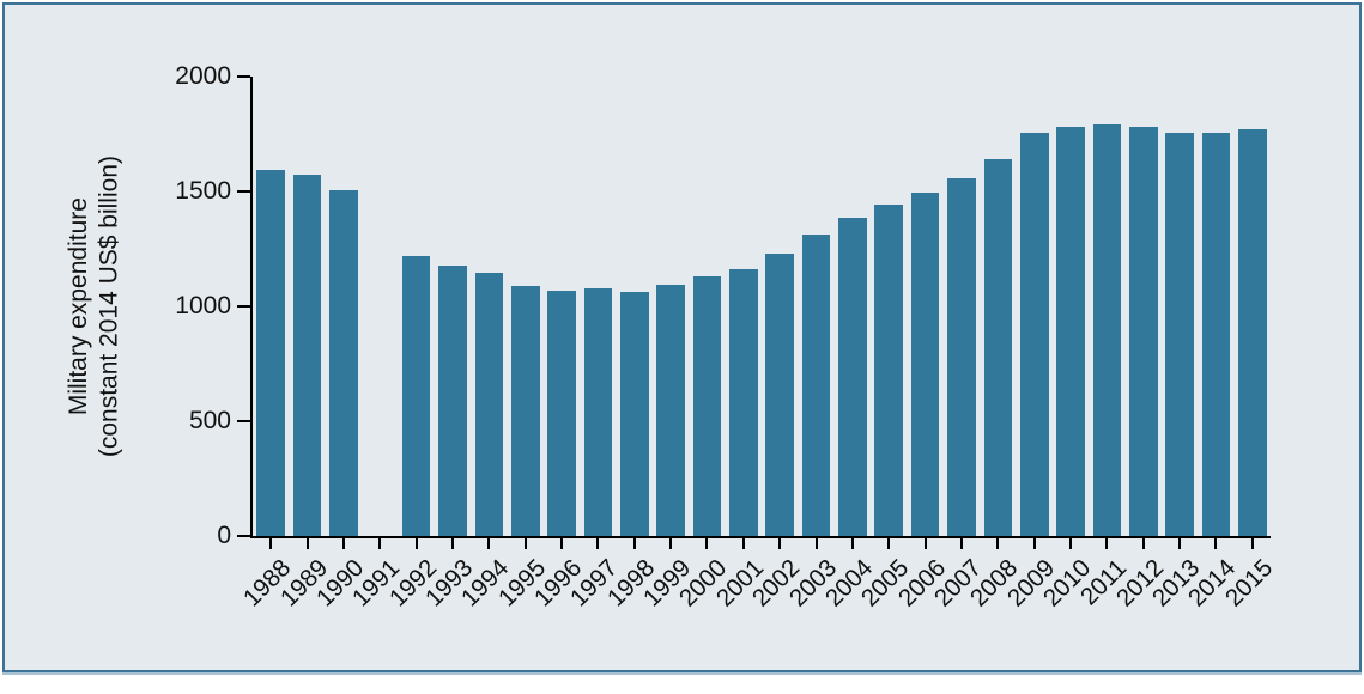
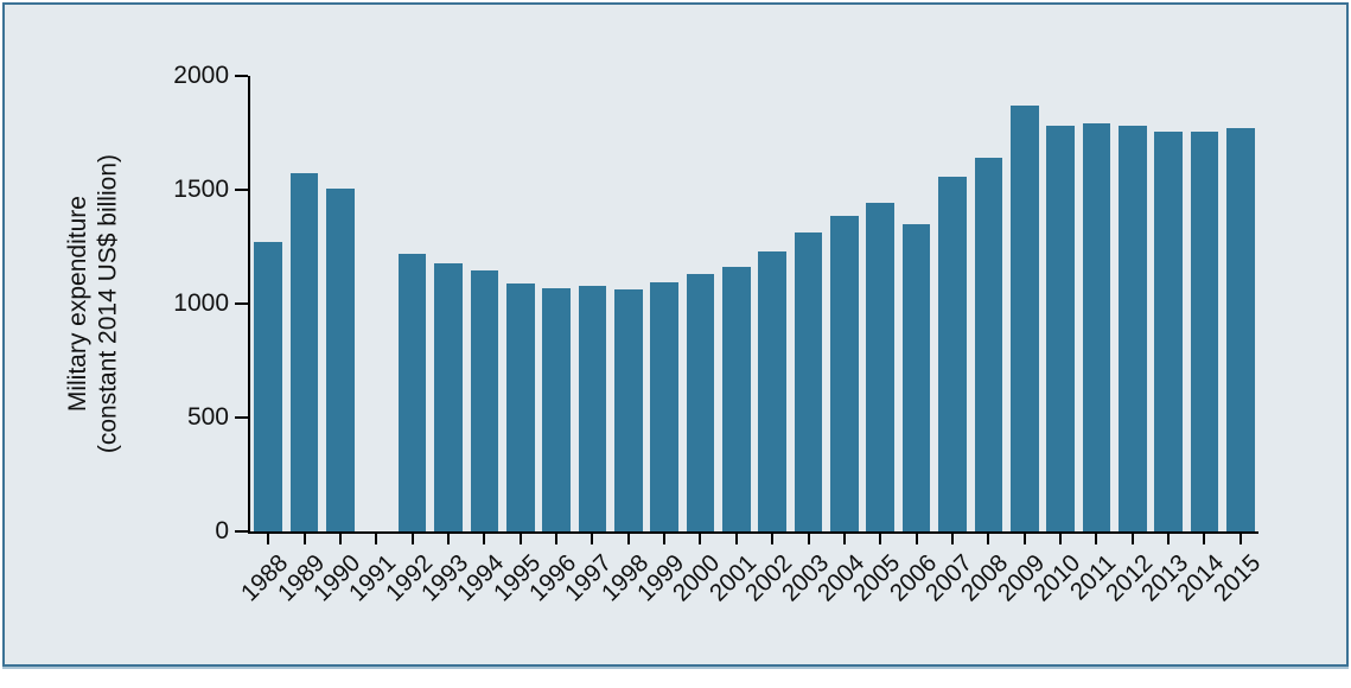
1988: 1600 -> 1270
2006: 1500 -> 1350
2009: 1760 -> 1870
